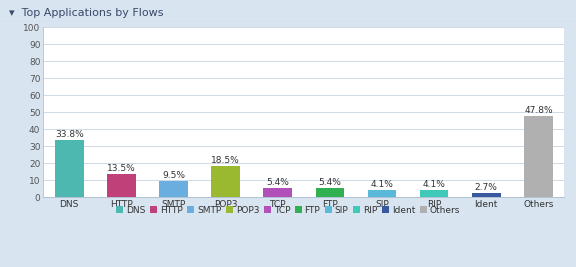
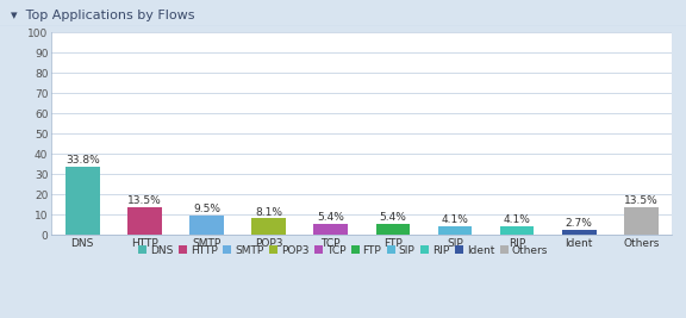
POP3: 18.5% -> 8.1%
Others: 47.8% -> 13.5%
